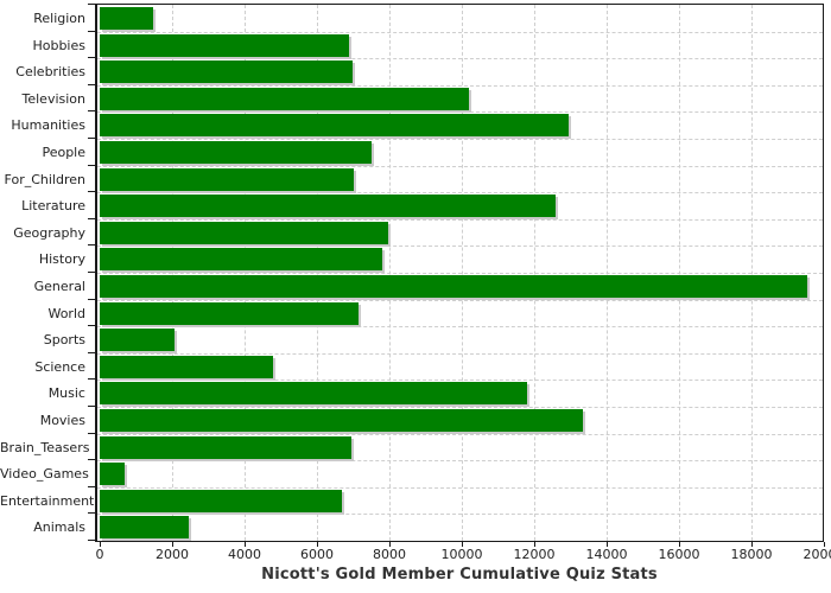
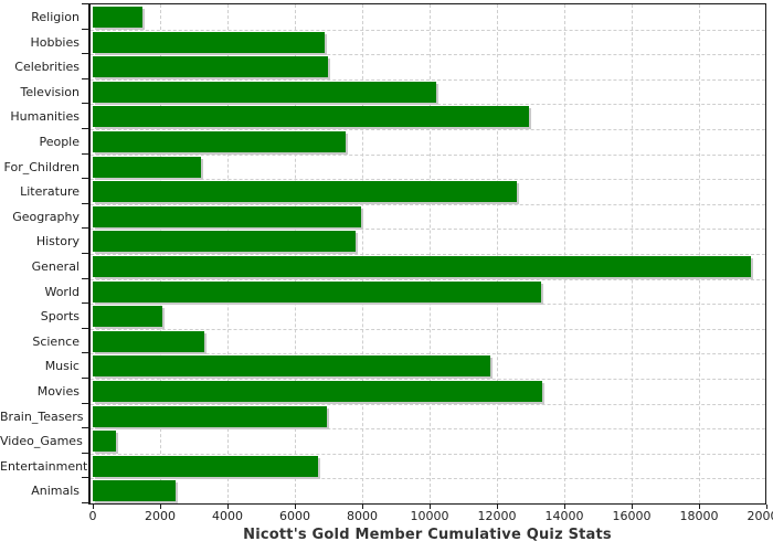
For_Children: 7000 -> 3200
World: 7200 -> 13300
Science: 4800 -> 3300
